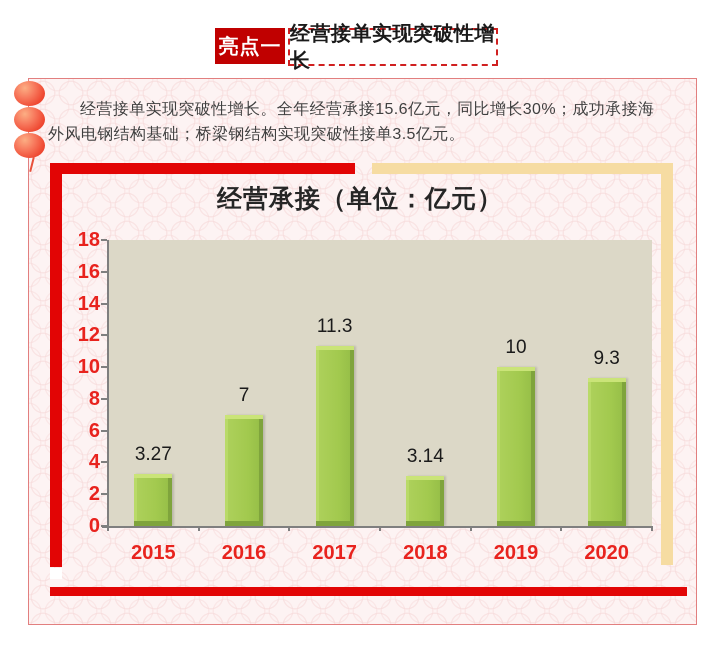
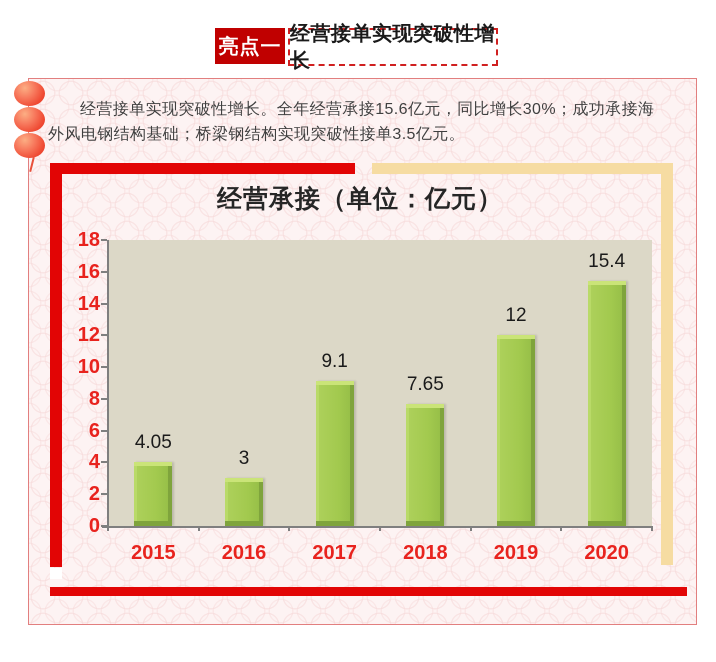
2015: 3.27 -> 4.05
2016: 7 -> 3
2017: 11.3 -> 9.1
2018: 3.14 -> 7.65
2019: 10 -> 12
2020: 9.3 -> 15.4
